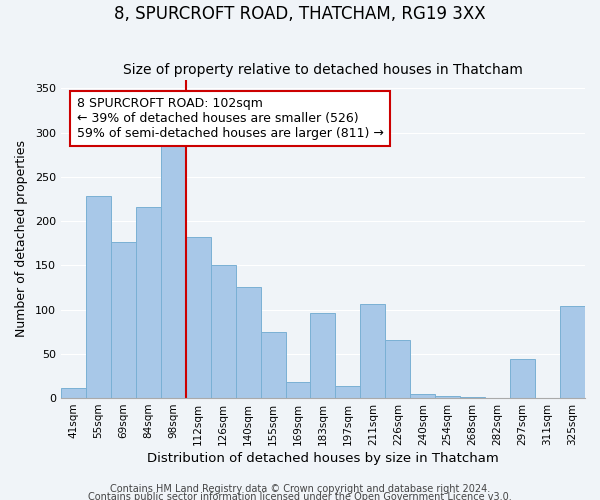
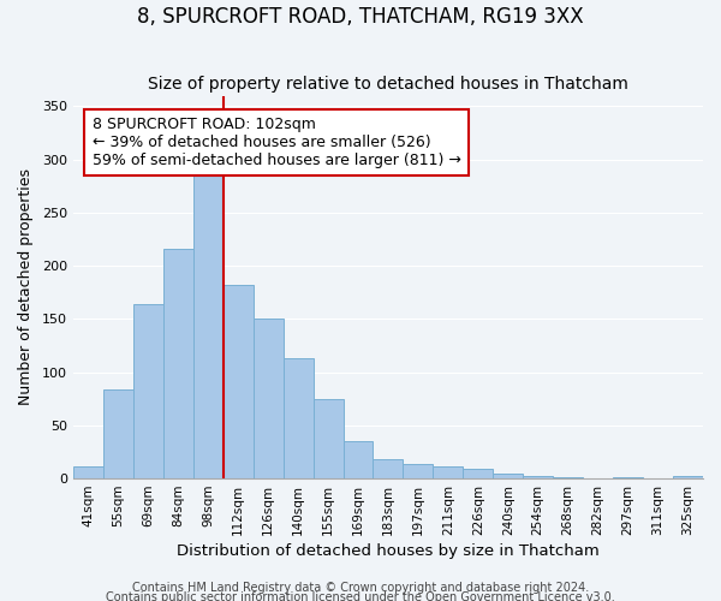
55sqm: 228 -> 84
69sqm: 176 -> 164
140sqm: 126 -> 113
169sqm: 18 -> 35
183sqm: 96 -> 18
211sqm: 106 -> 11
226sqm: 66 -> 9
297sqm: 44 -> 1
325sqm: 104 -> 2
